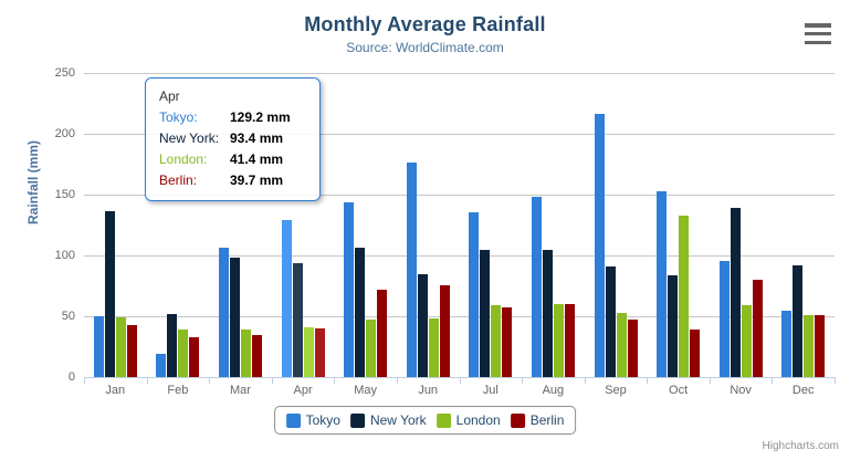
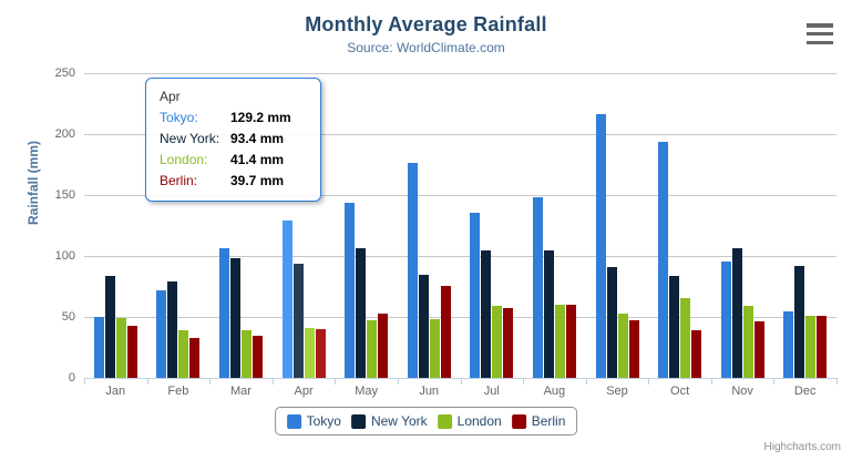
New York/Jan: 136 -> 84
Tokyo/Feb: 19 -> 72
New York/Feb: 52 -> 79
Berlin/May: 72 -> 53
Tokyo/Oct: 153 -> 194
London/Oct: 133 -> 65
New York/Nov: 139 -> 107
Berlin/Nov: 80 -> 47
